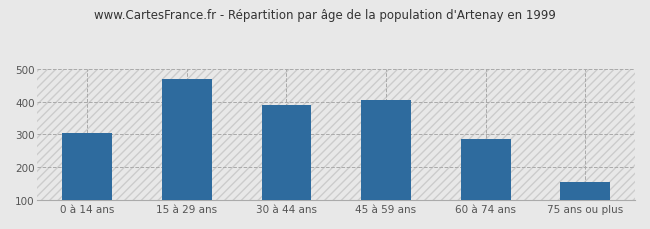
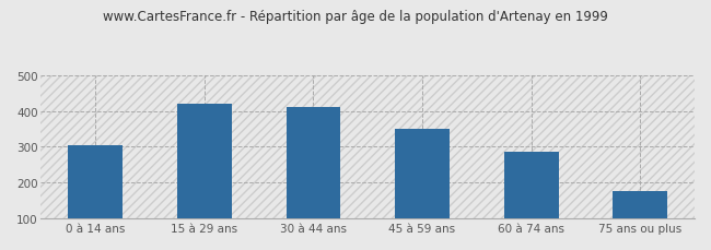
15 à 29 ans: 470 -> 422
30 à 44 ans: 390 -> 410
45 à 59 ans: 405 -> 350
75 ans ou plus: 155 -> 175
